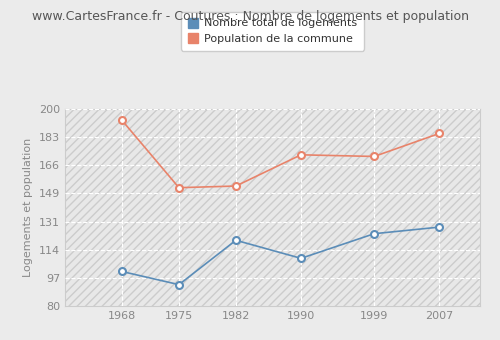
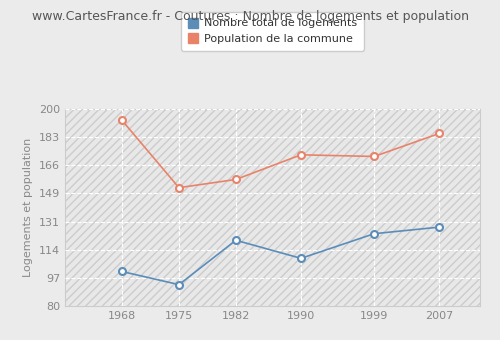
Population de la commune/1982: 153 -> 157
